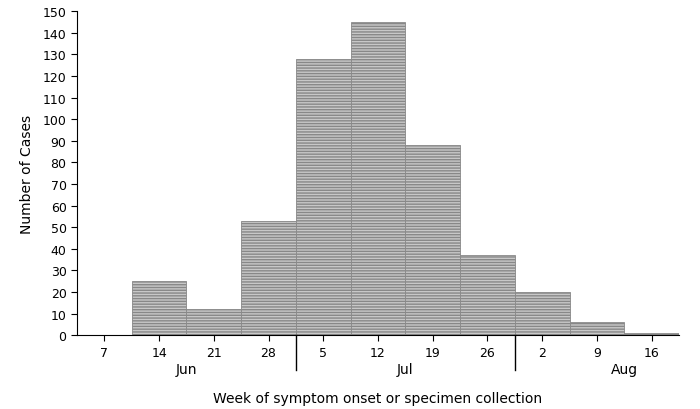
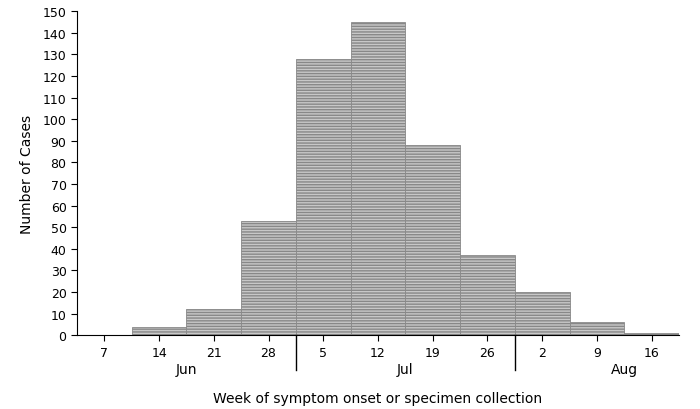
14: 25 -> 4
